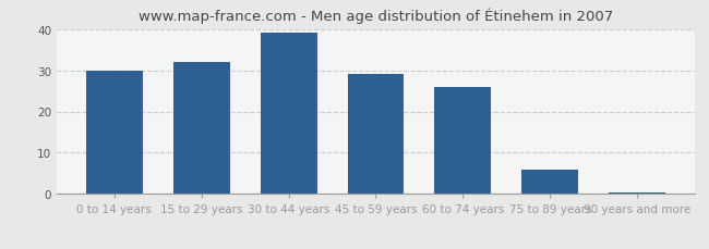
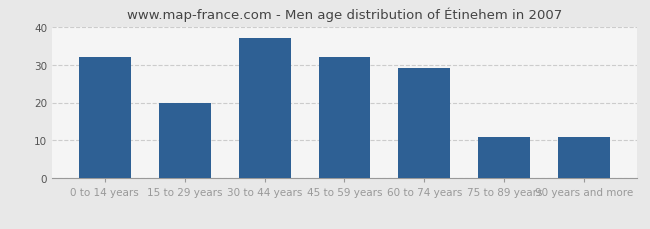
0 to 14 years: 30.0 -> 32.0
15 to 29 years: 32.0 -> 20.0
30 to 44 years: 39.0 -> 37.0
45 to 59 years: 29.0 -> 32.0
60 to 74 years: 26.0 -> 29.0
75 to 89 years: 6.0 -> 11.0
90 years and more: 0.5 -> 11.0
